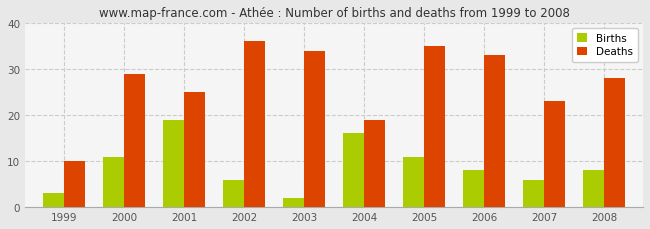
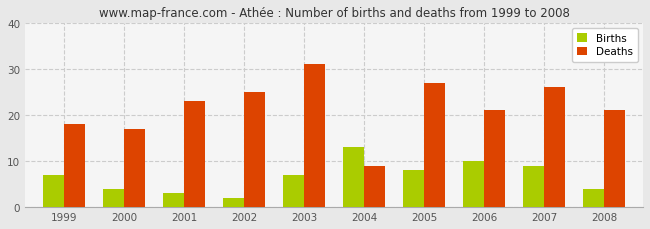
Births/1999: 3 -> 7
Deaths/1999: 10 -> 18
Births/2000: 11 -> 4
Deaths/2000: 29 -> 17
Births/2001: 19 -> 3
Deaths/2001: 25 -> 23
Births/2002: 6 -> 2
Deaths/2002: 36 -> 25
Births/2003: 2 -> 7
Deaths/2003: 34 -> 31
Births/2004: 16 -> 13
Deaths/2004: 19 -> 9
Births/2005: 11 -> 8
Deaths/2005: 35 -> 27
Births/2006: 8 -> 10
Deaths/2006: 33 -> 21
Births/2007: 6 -> 9
Deaths/2007: 23 -> 26
Births/2008: 8 -> 4
Deaths/2008: 28 -> 21
